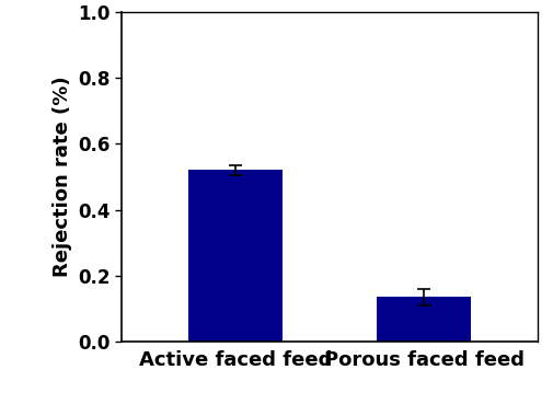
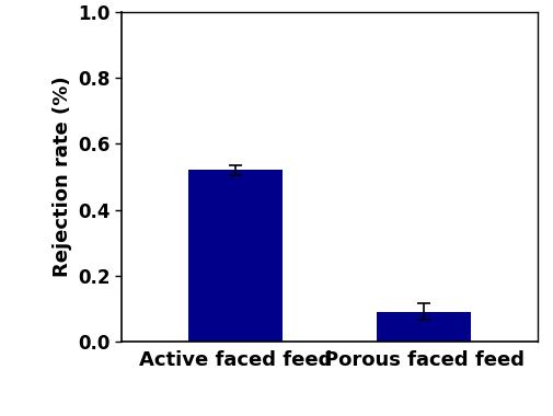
Porous faced feed: 0.135 -> 0.090
